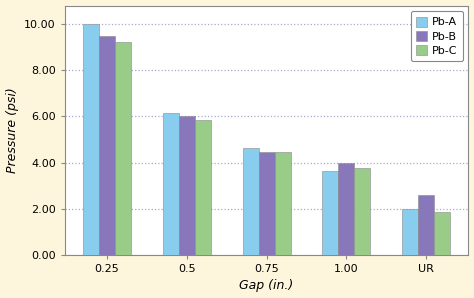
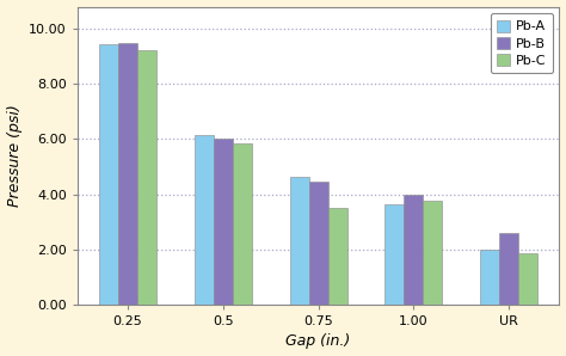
Pb-A/0.25: 10.00 -> 9.45
Pb-C/0.75: 4.45 -> 3.50
